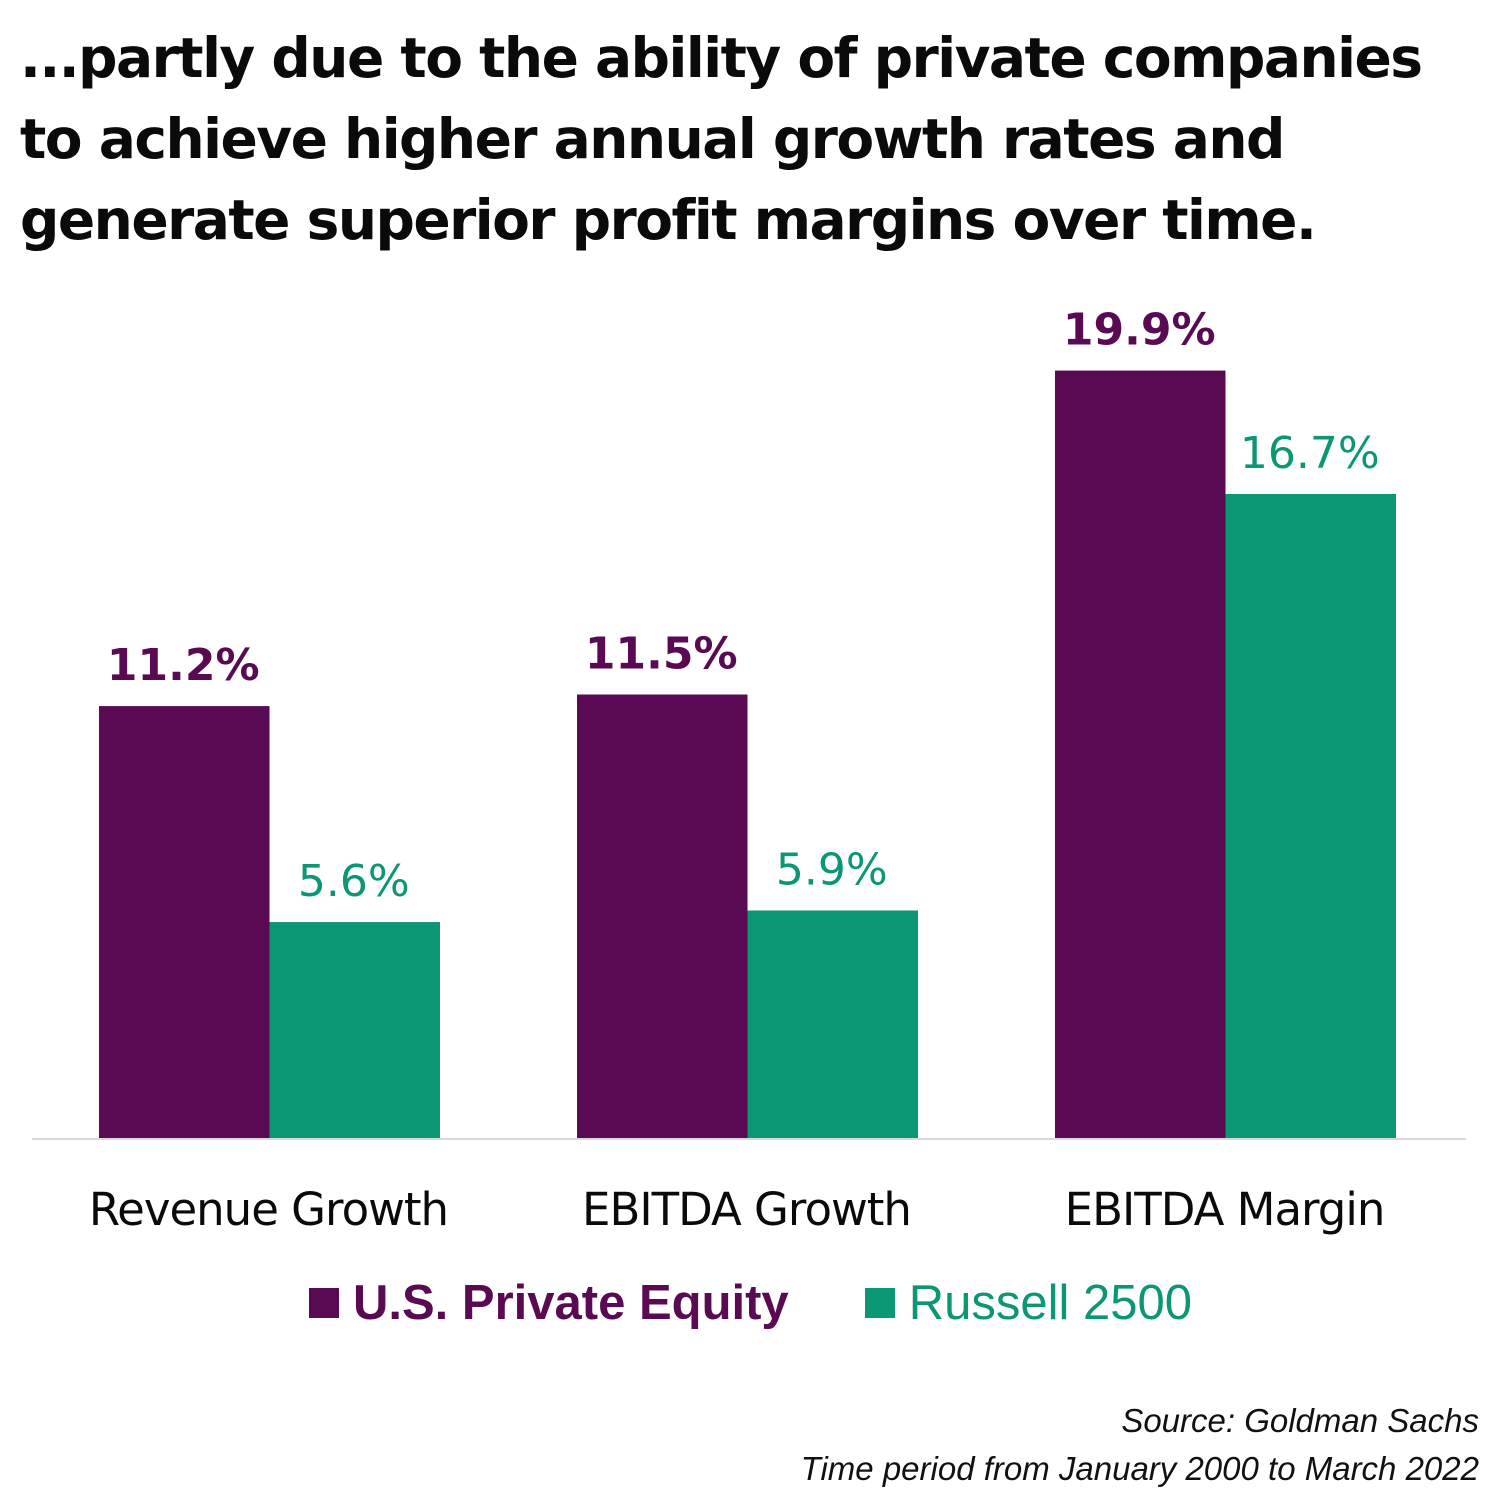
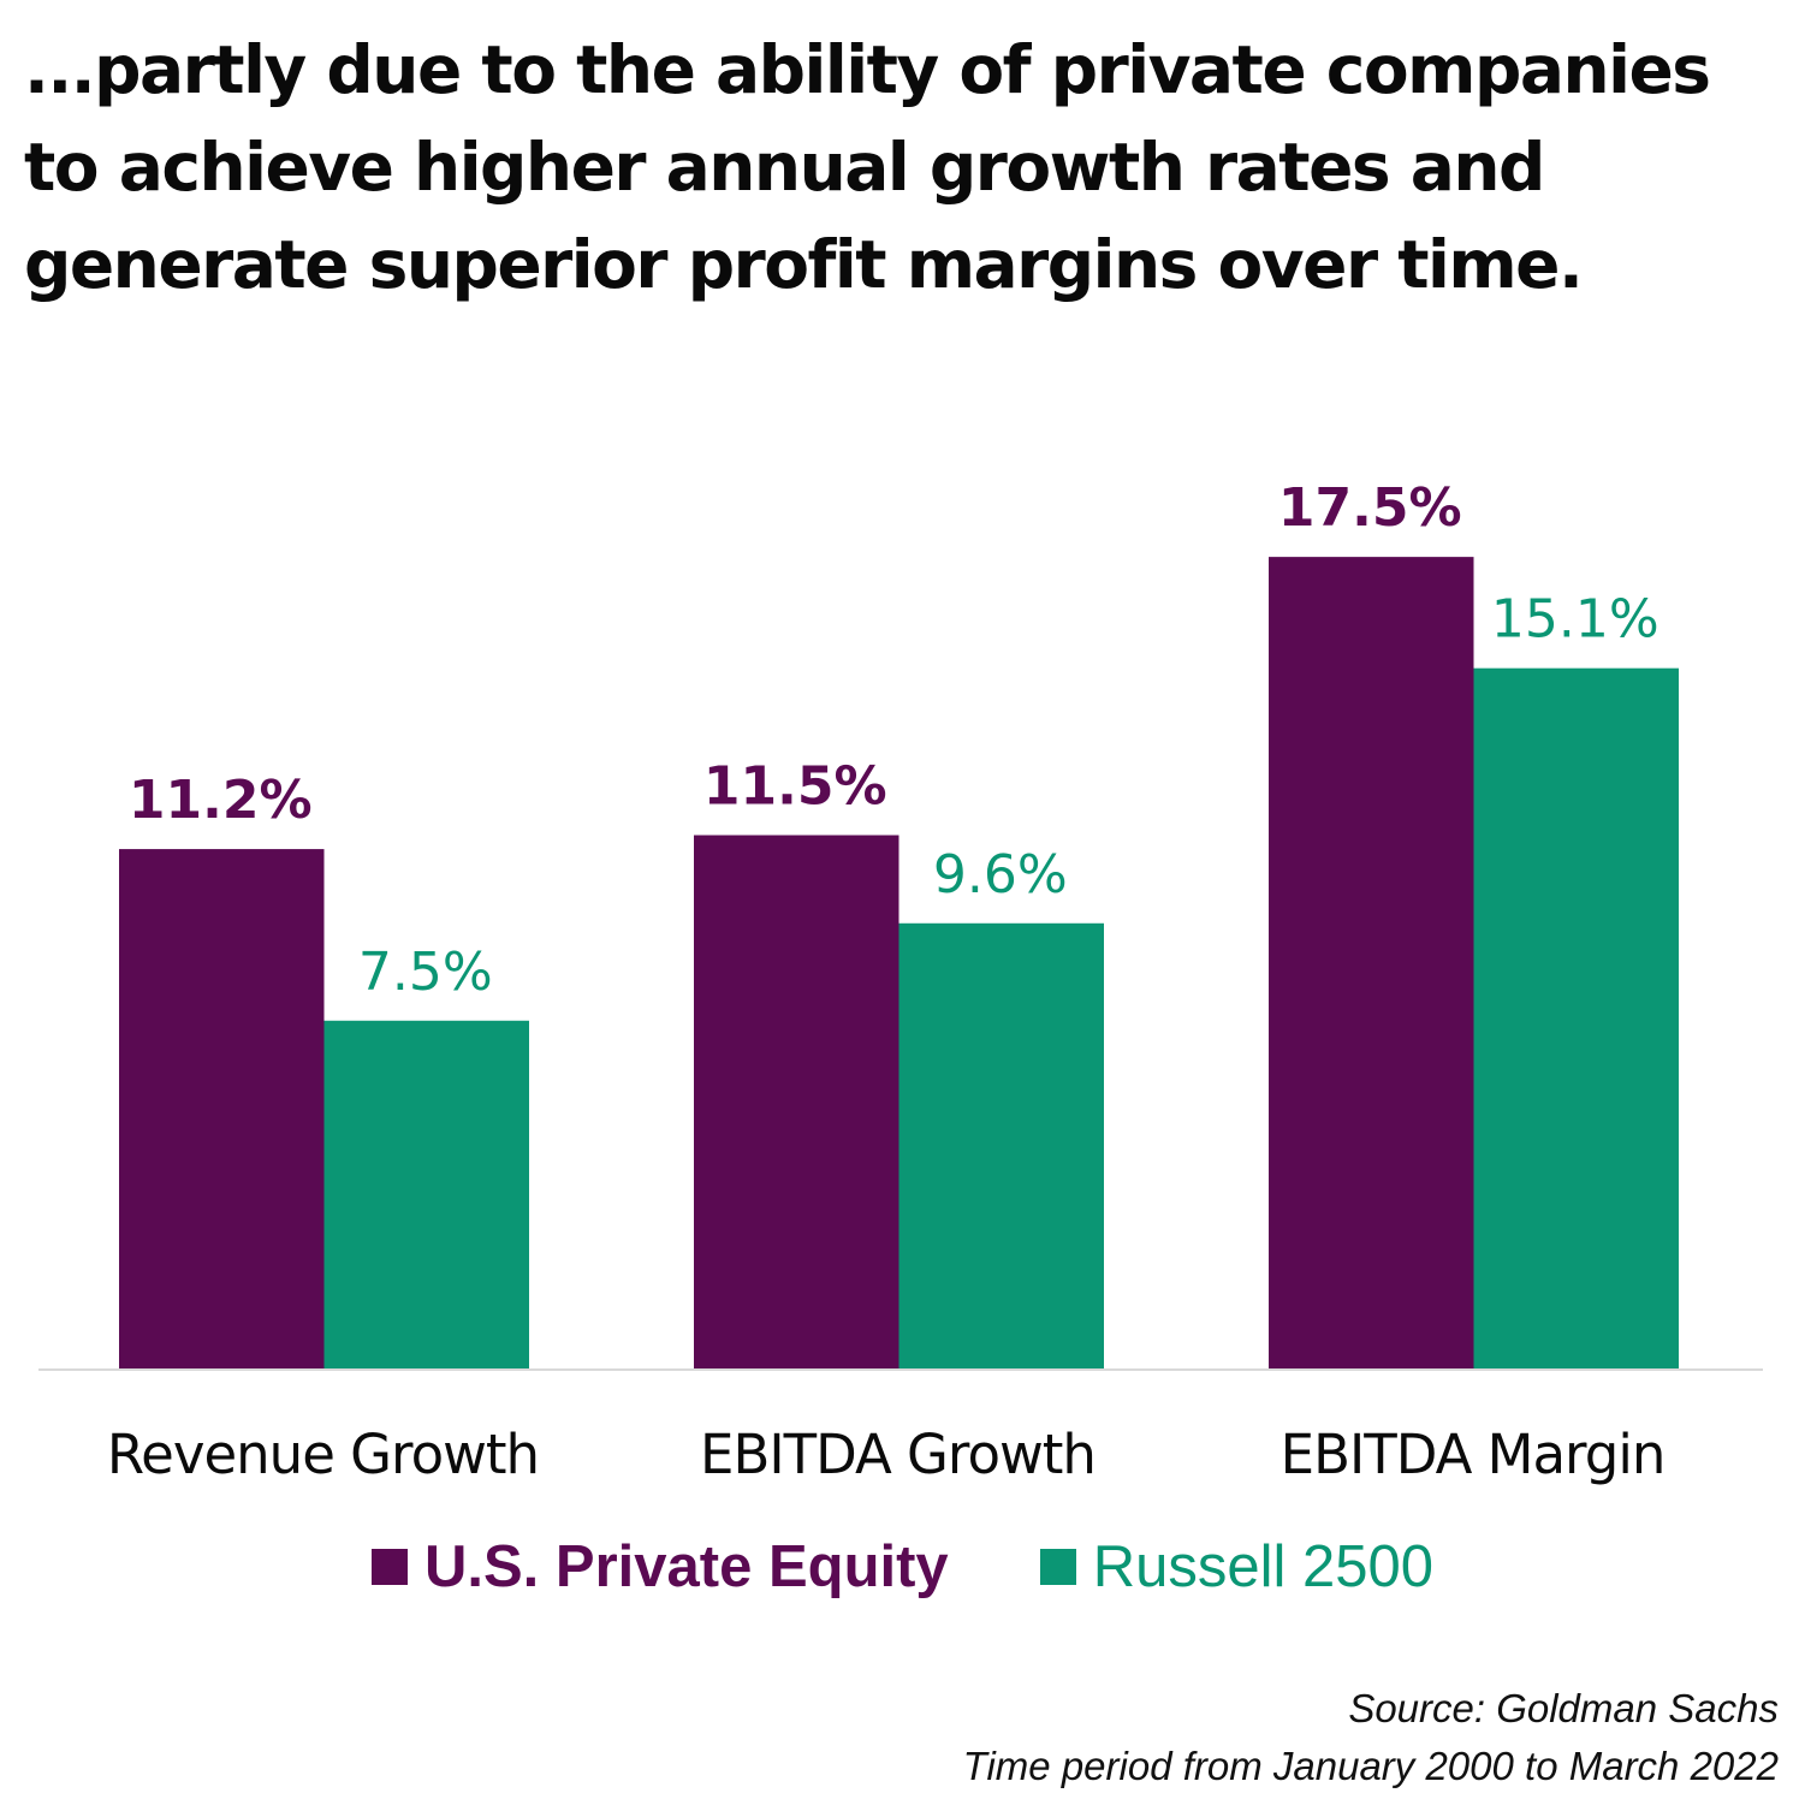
Russell 2500/Revenue Growth: 5.6% -> 7.5%
Russell 2500/EBITDA Growth: 5.9% -> 9.6%
U.S. Private Equity/EBITDA Margin: 19.9% -> 17.5%
Russell 2500/EBITDA Margin: 16.7% -> 15.1%
